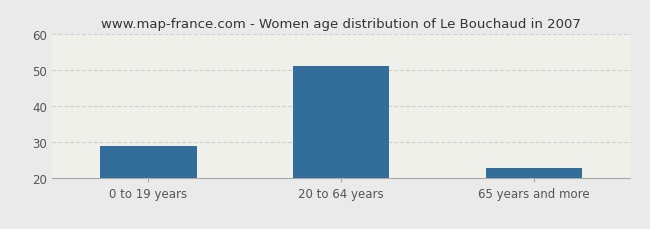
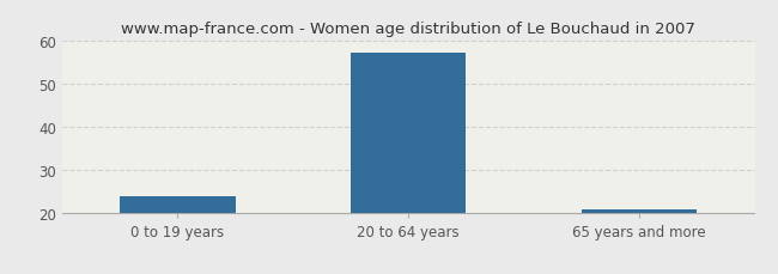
0 to 19 years: 29 -> 24
20 to 64 years: 51 -> 57
65 years and more: 23 -> 21
